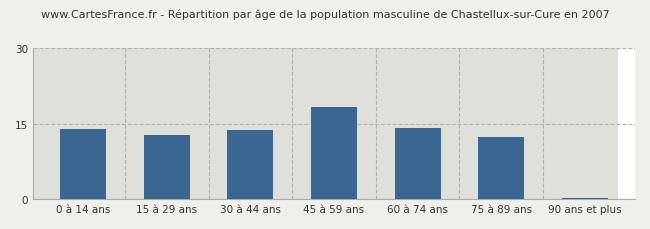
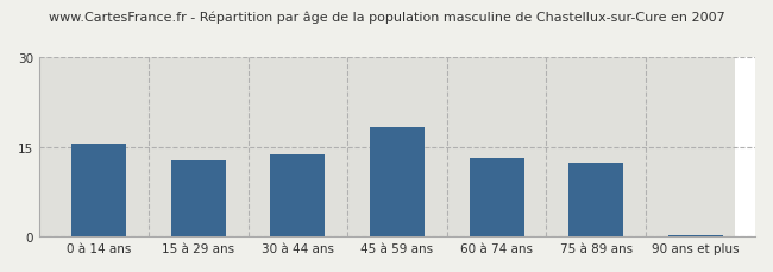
0 à 14 ans: 14.0 -> 15.5
60 à 74 ans: 14.2 -> 13.2
